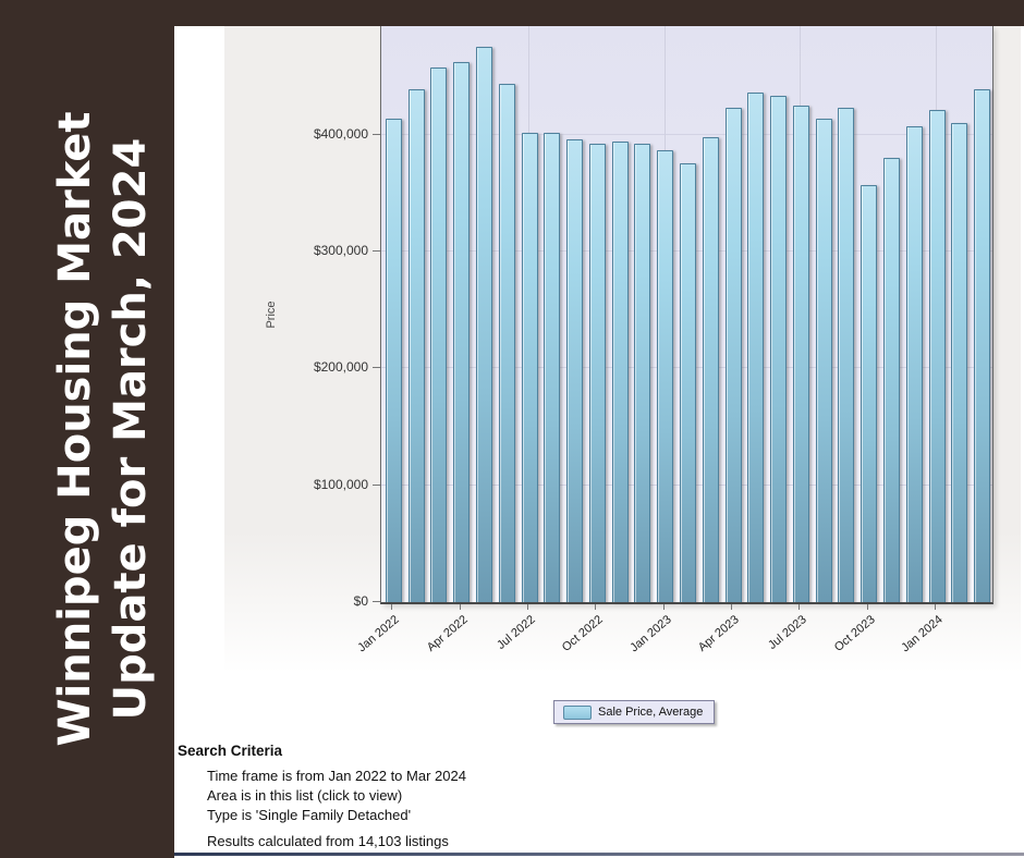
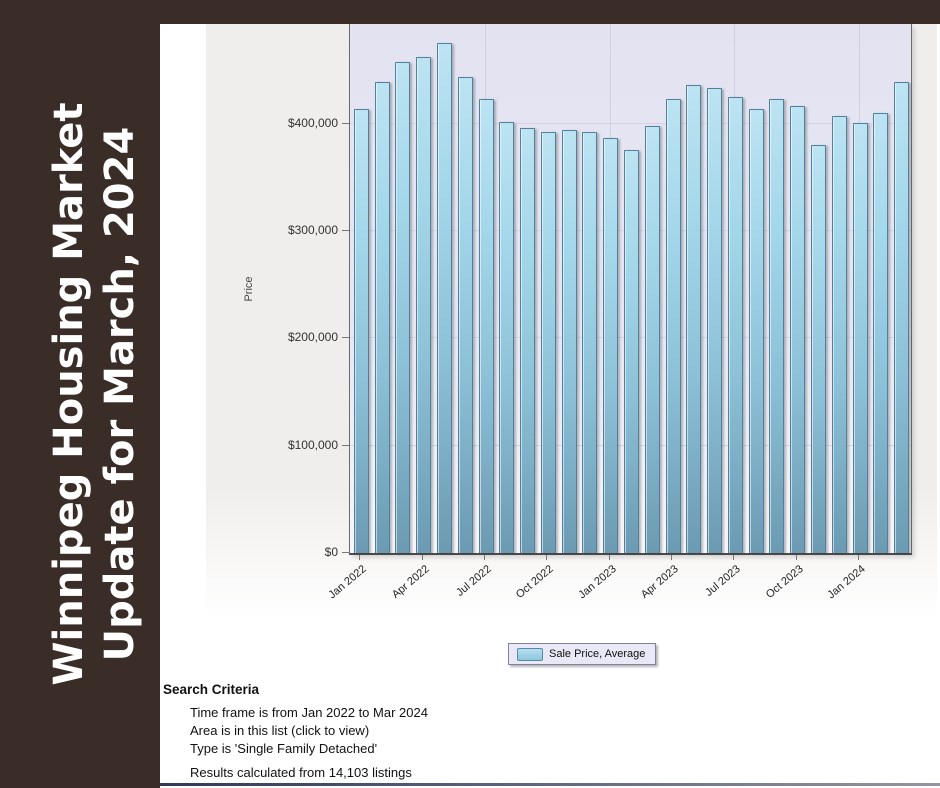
Jul 2022: $401000 -> $422000
Oct 2023: $356000 -> $416000
Jan 2024: $420000 -> $400000
